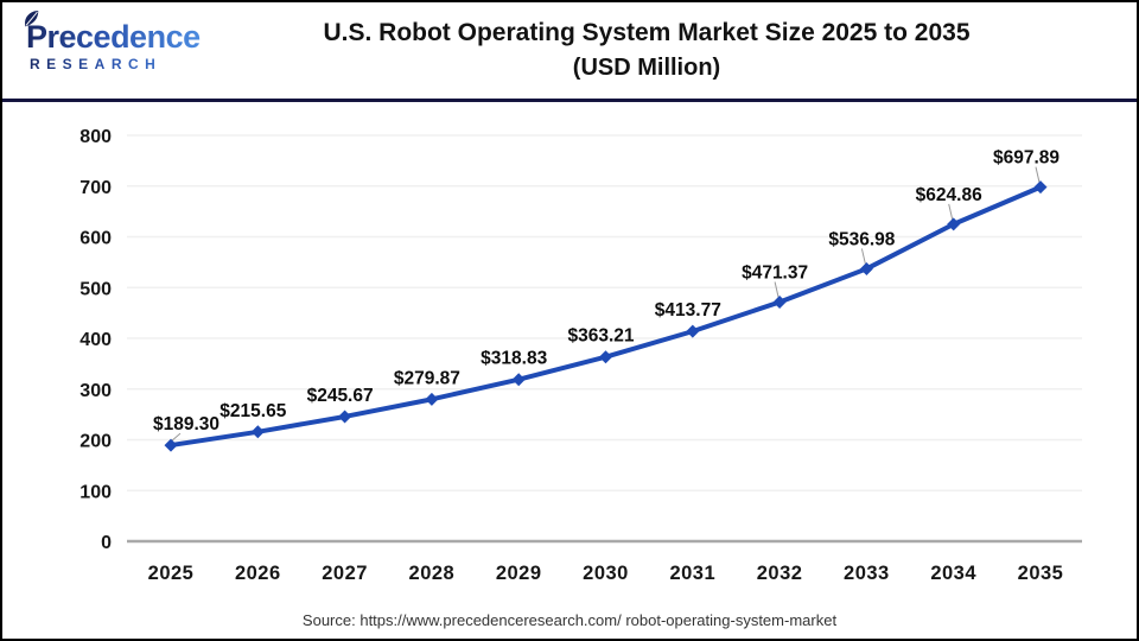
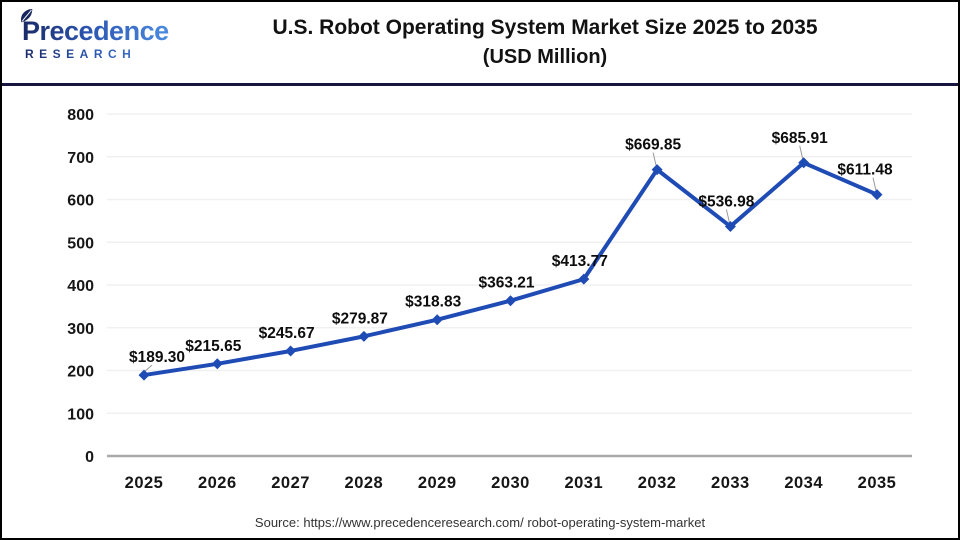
2032: $471.37 -> $669.85
2034: $624.86 -> $685.91
2035: $697.89 -> $611.48
